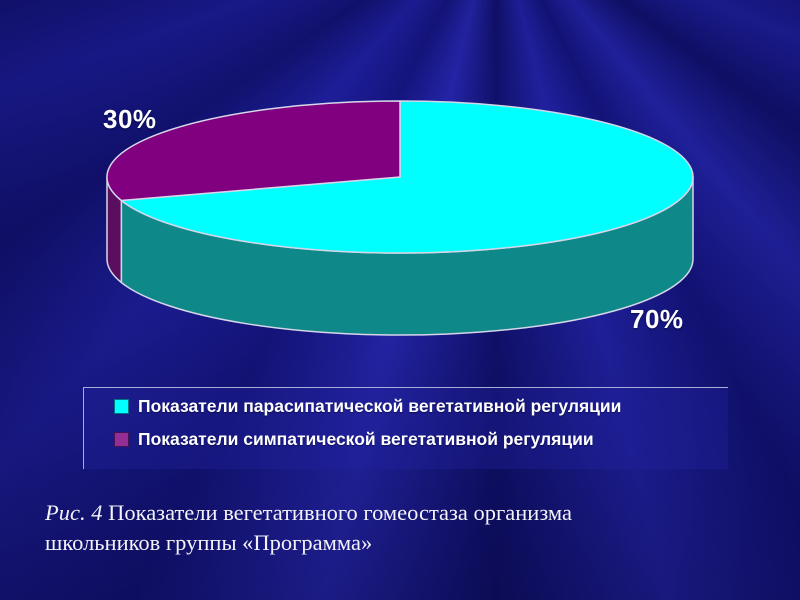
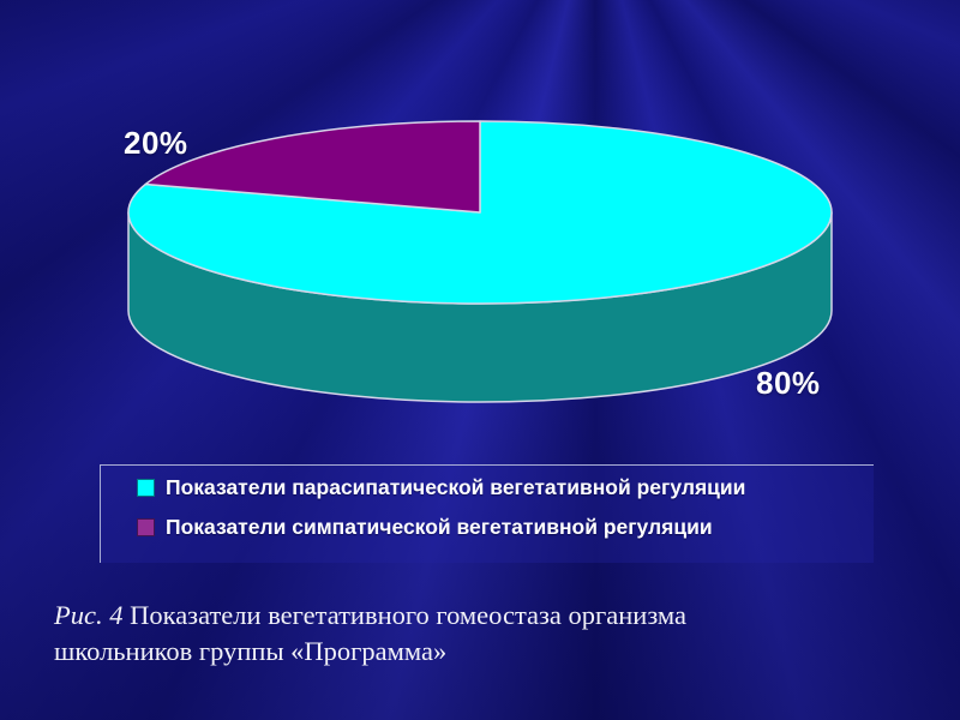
Показатели парасипатической вегетативной регуляции: 70% -> 80%
Показатели симпатической вегетативной регуляции: 30% -> 20%
